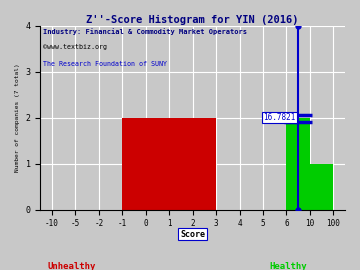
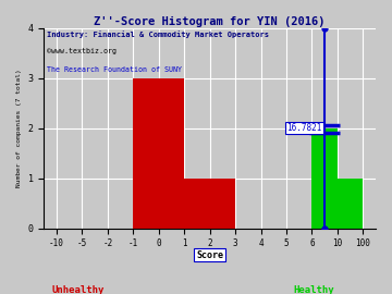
0: 2 -> 3
2: 2 -> 1
